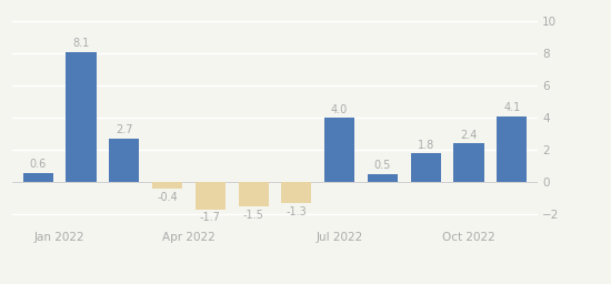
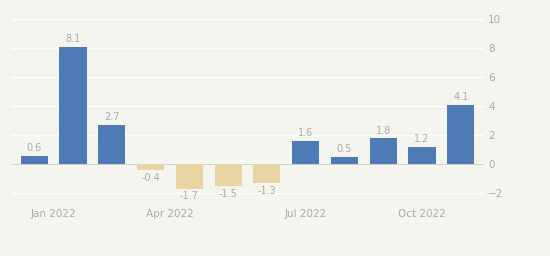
Jul 2022: 4.0 -> 1.6
Oct 2022: 2.4 -> 1.2
